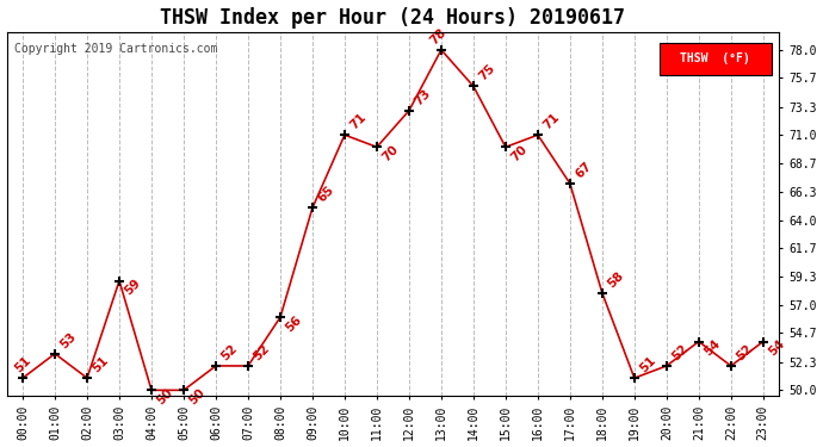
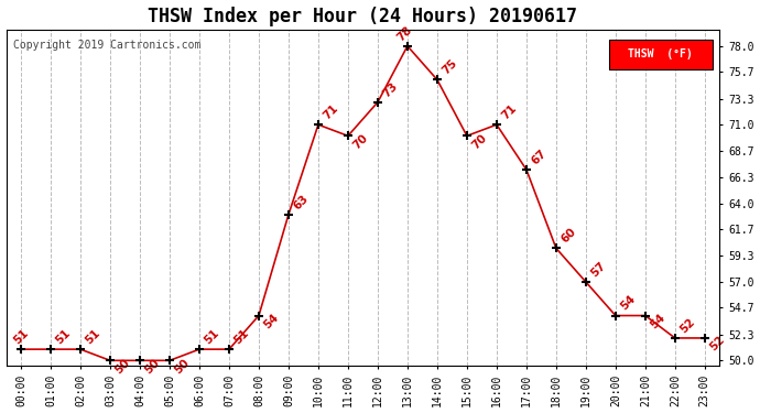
01:00: 53 -> 51
03:00: 59 -> 50
06:00: 52 -> 51
07:00: 52 -> 51
08:00: 56 -> 54
09:00: 65 -> 63
18:00: 58 -> 60
19:00: 51 -> 57
20:00: 52 -> 54
23:00: 54 -> 52
